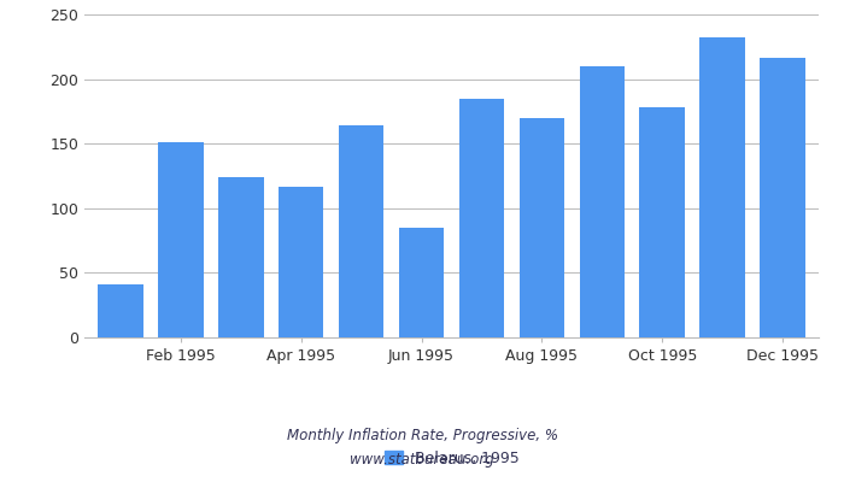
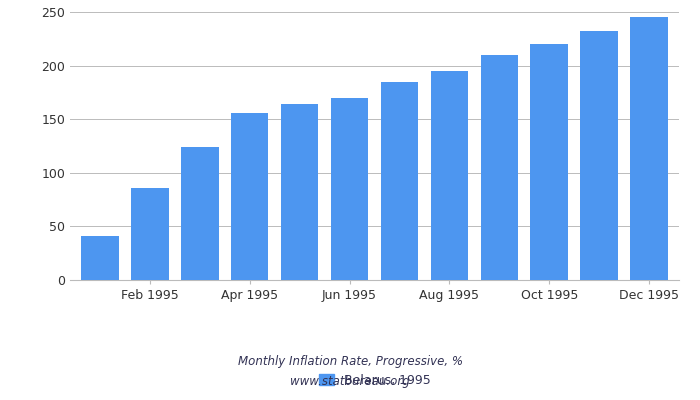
Feb 1995: 151 -> 86
Apr 1995: 117 -> 156
Jun 1995: 85 -> 170
Aug 1995: 170 -> 195
Oct 1995: 178 -> 220
Dec 1995: 216 -> 245
